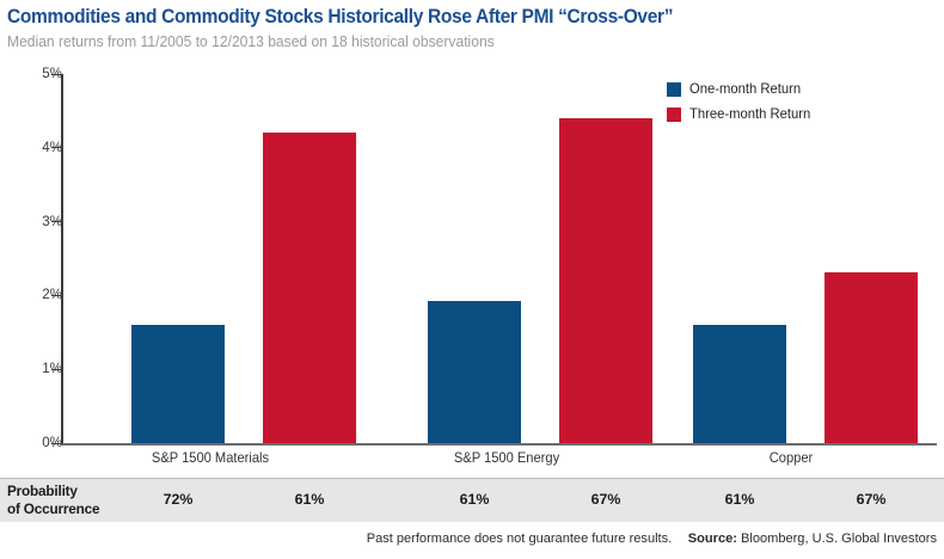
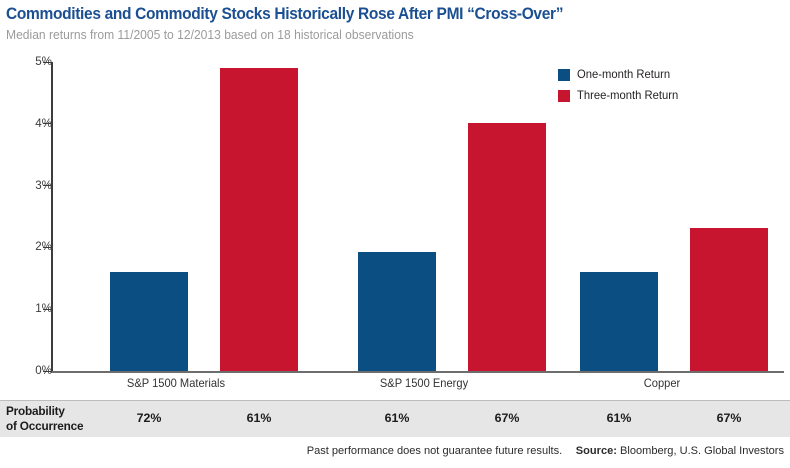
Three-month Return/S&P 1500 Materials: 4.2% -> 4.9%
Three-month Return/S&P 1500 Energy: 4.4% -> 4.0%
